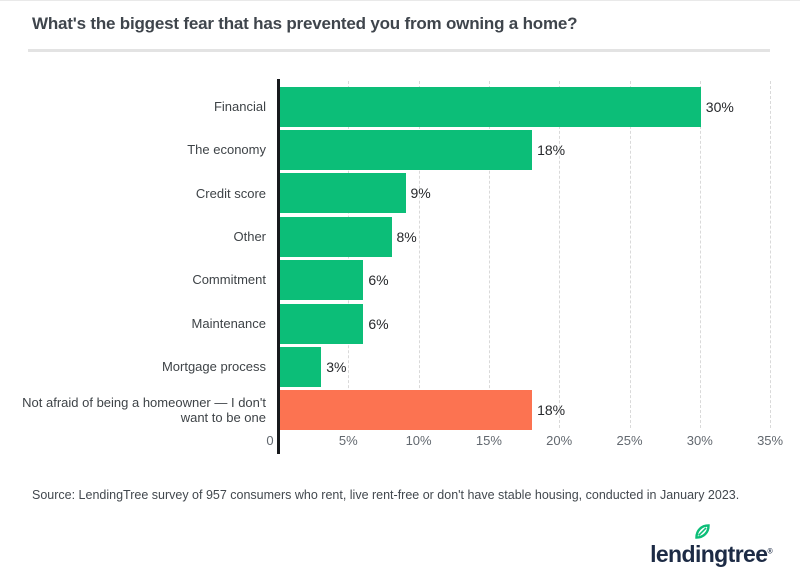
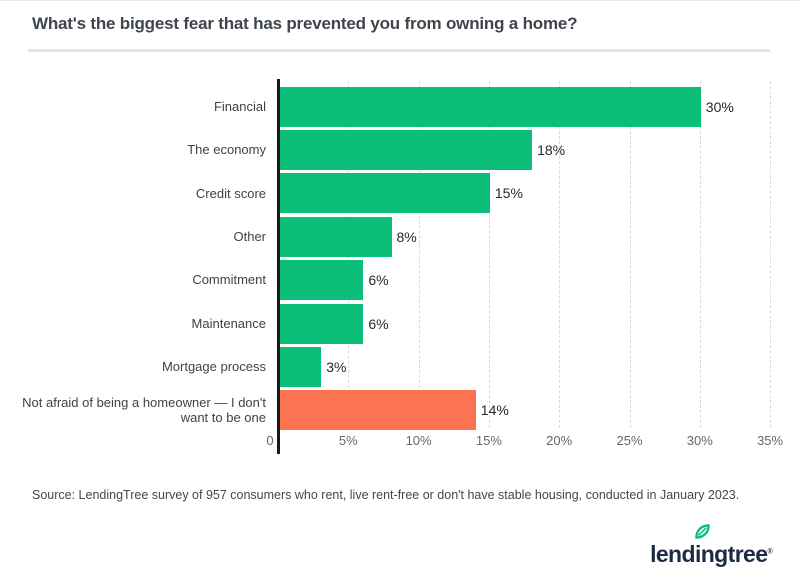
Credit score: 9% -> 15%
Not afraid of being a homeowner — I don't want to be one: 18% -> 14%
